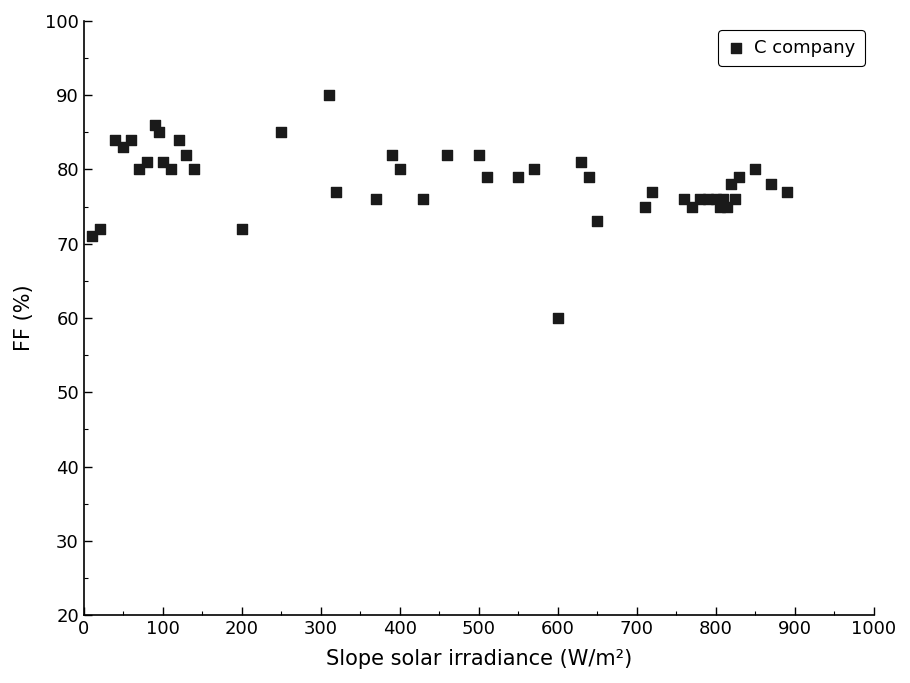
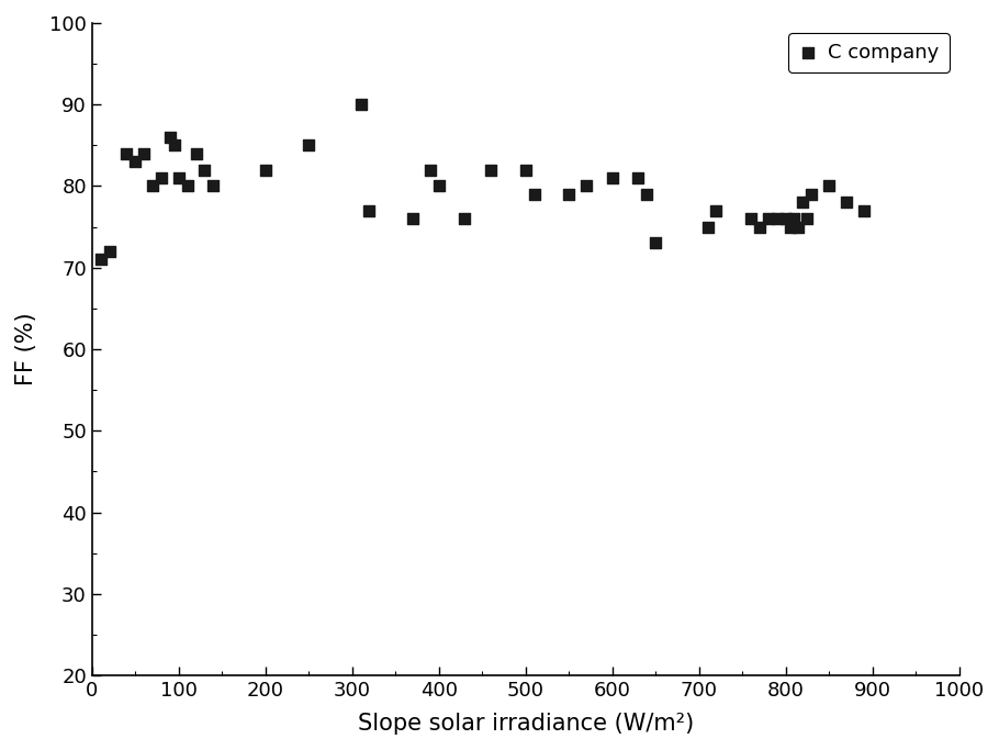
200: 72 -> 82
600: 60 -> 81
